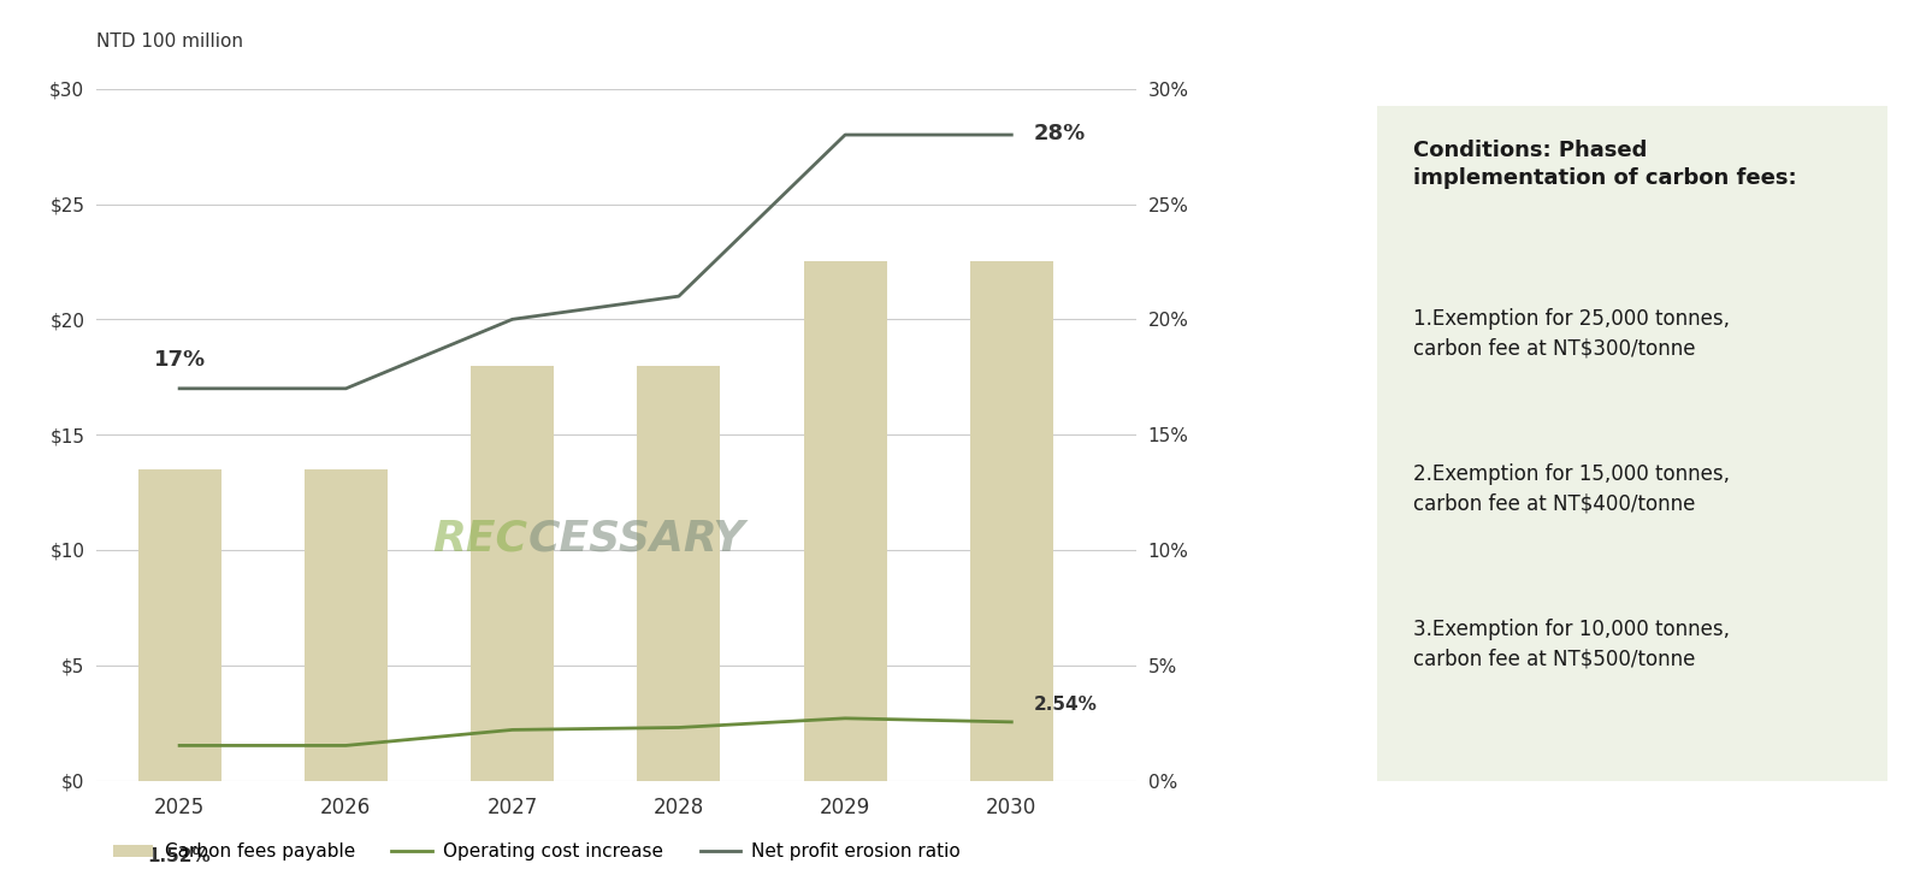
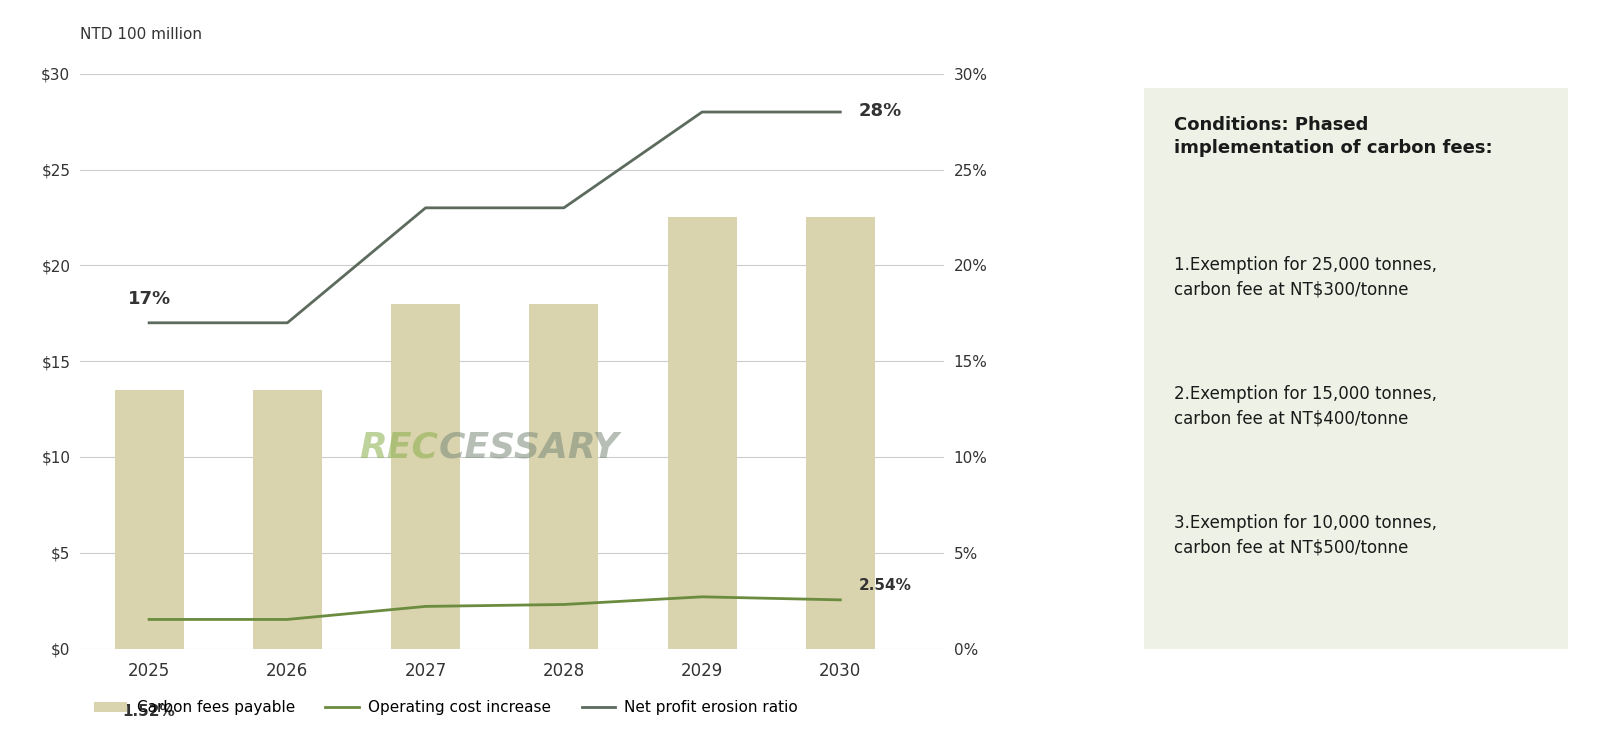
Net profit erosion ratio/2027: 20% -> 23%
Net profit erosion ratio/2028: 21% -> 23%
